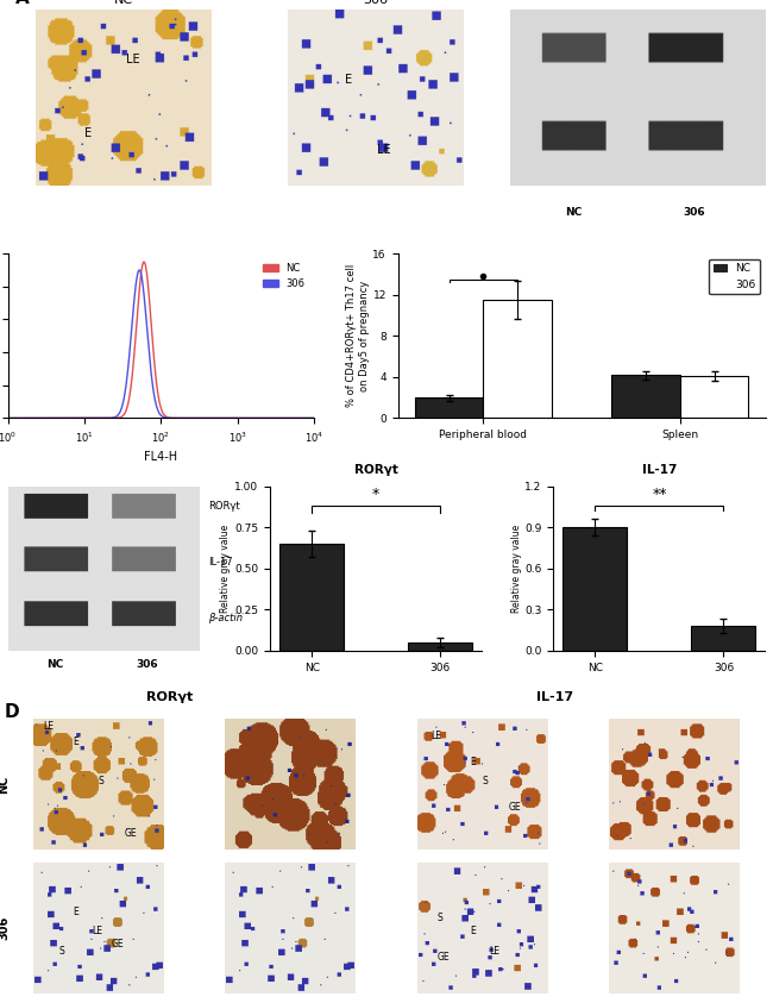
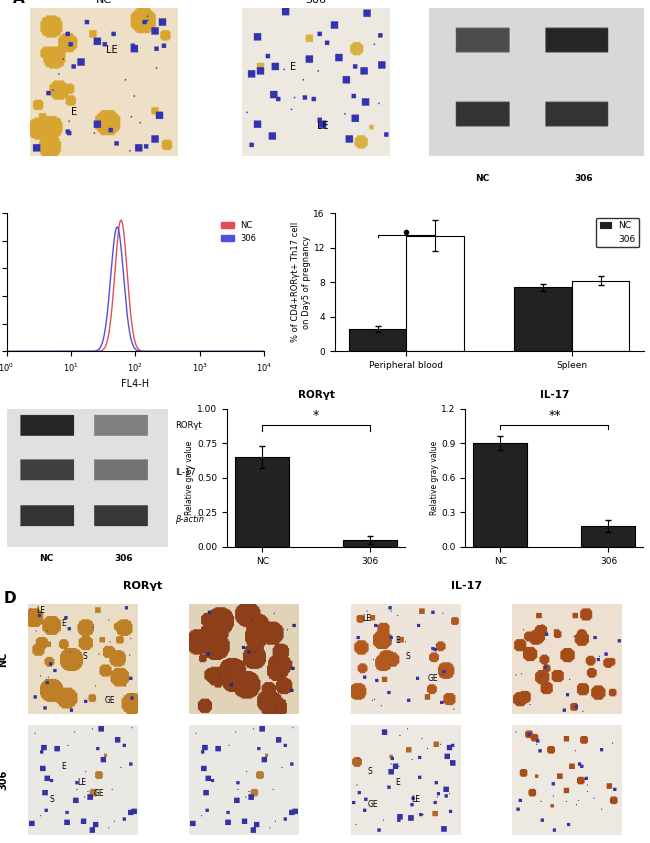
NC/Peripheral blood: 2.0 -> 2.6
306/Peripheral blood: 11.5 -> 13.4
NC/Spleen: 4.2 -> 7.4
306/Spleen: 4.1 -> 8.2
